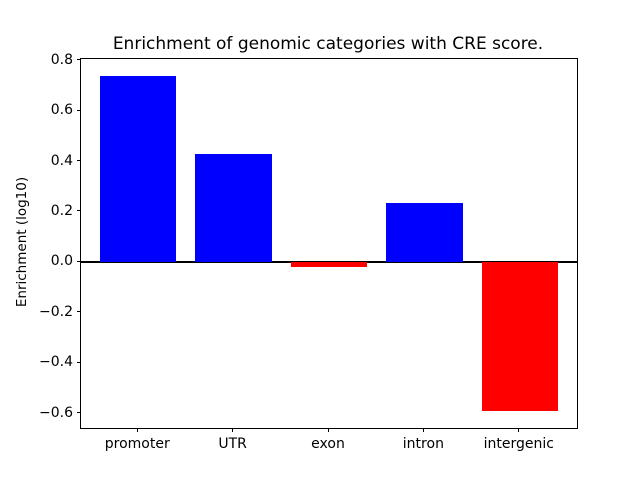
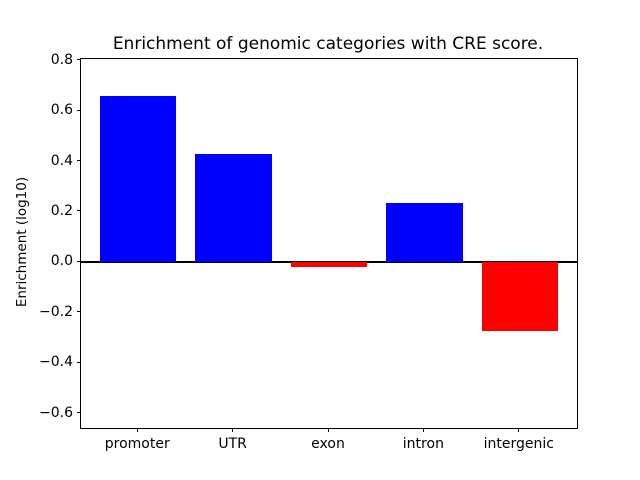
promoter: 0.74 -> 0.66
intergenic: -0.59 -> -0.27
